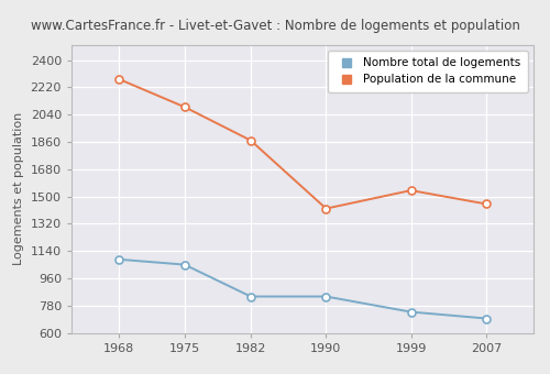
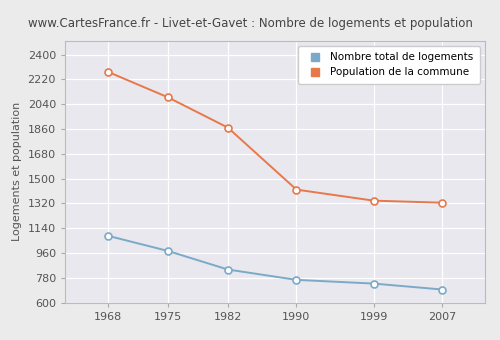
Nombre total de logements/1975: 1050 -> 980
Nombre total de logements/1990: 840 -> 760
Population de la commune/1999: 1540 -> 1340
Population de la commune/2007: 1450 -> 1320
